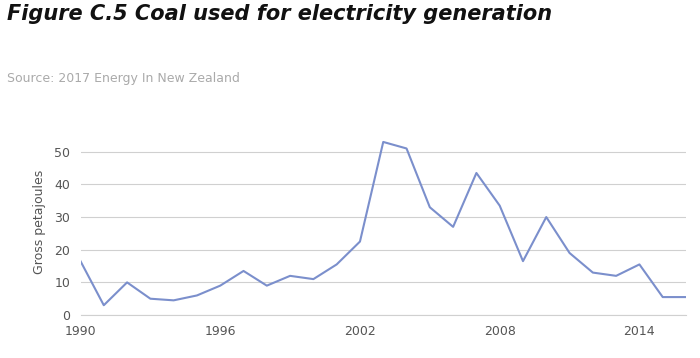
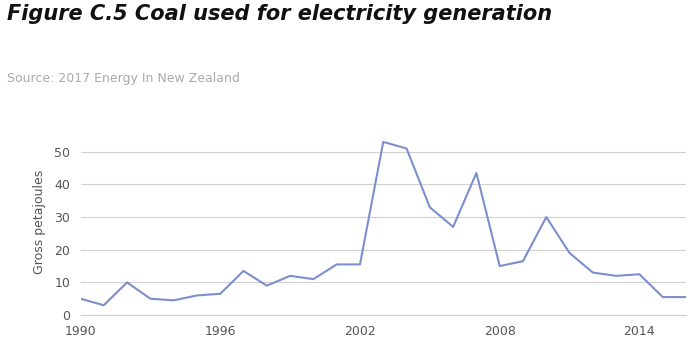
1990: 16.5 -> 5.0
1996: 9.0 -> 6.5
2002: 22.5 -> 15.5
2008: 33.5 -> 15.0
2014: 15.5 -> 12.5
